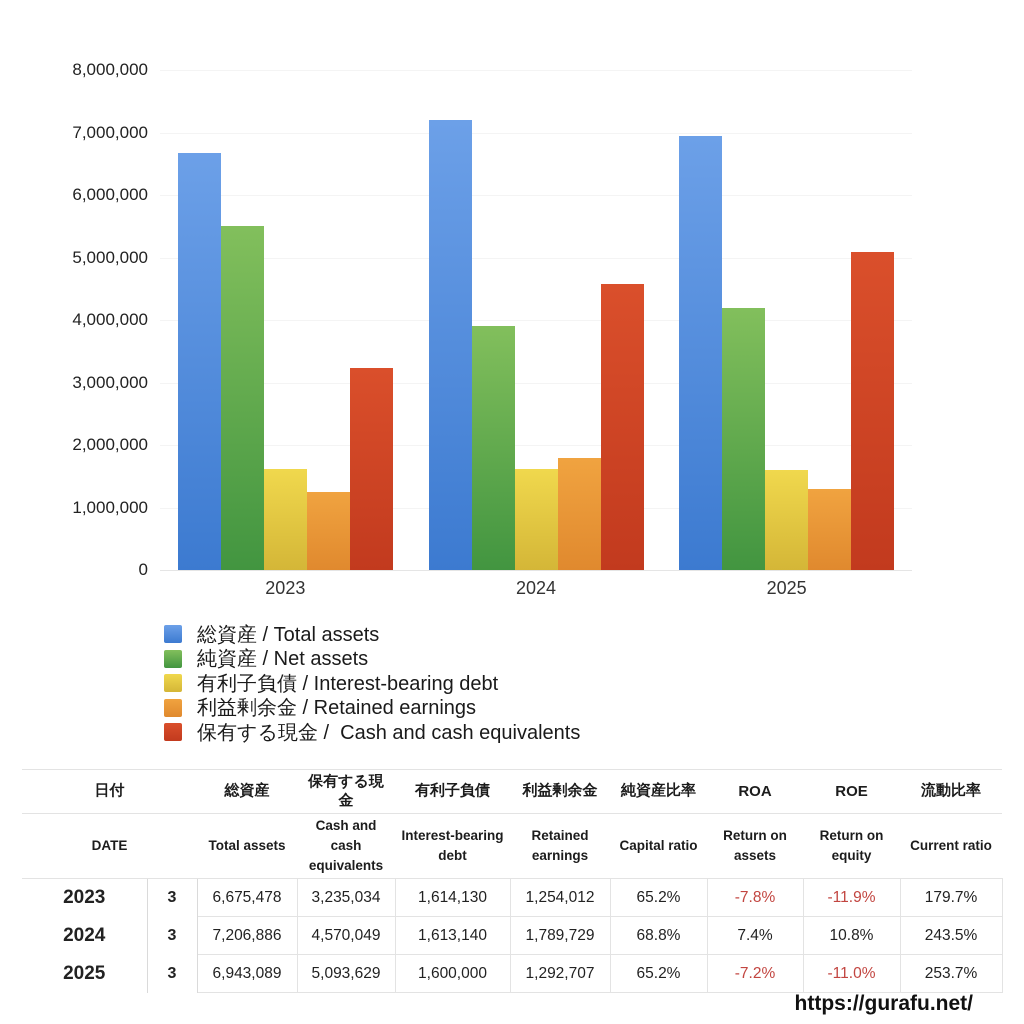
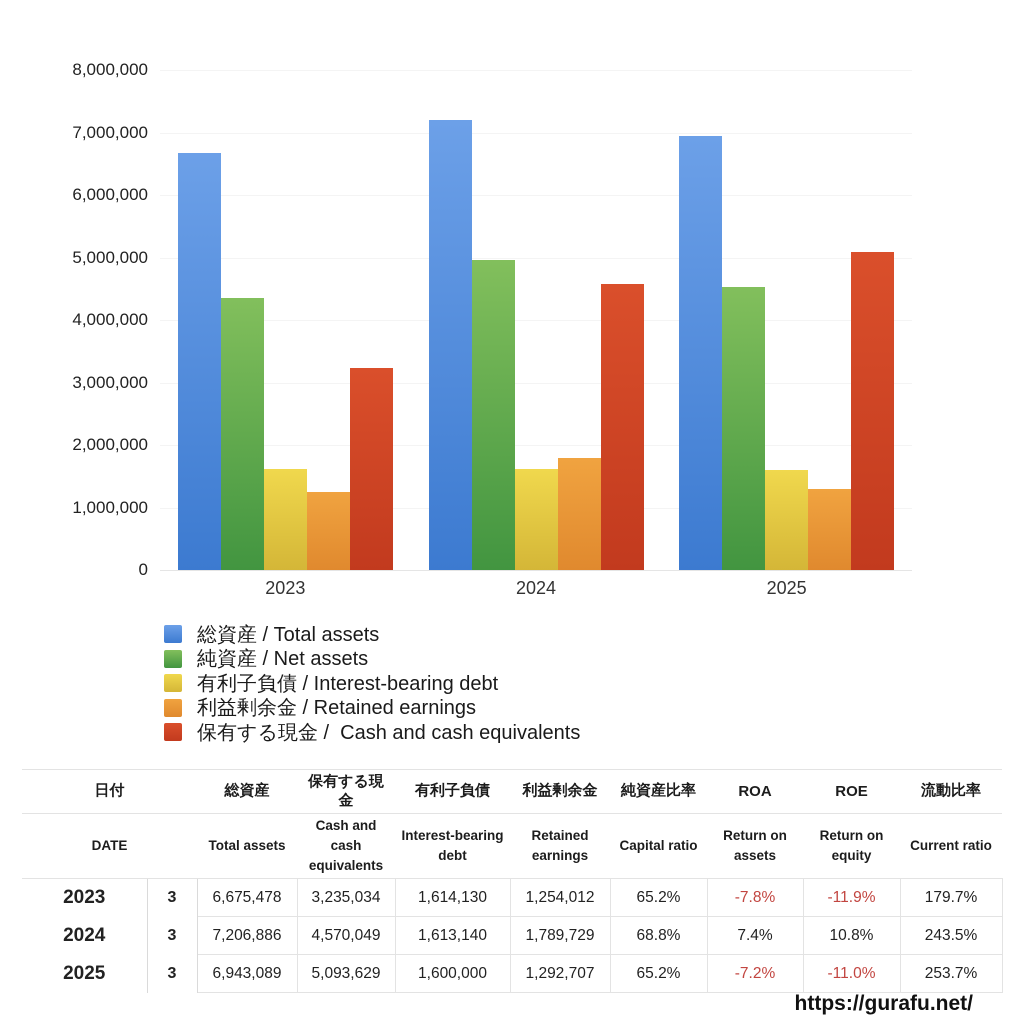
純資産 / Net assets/2023: 5500000 -> 4400000
純資産 / Net assets/2024: 3900000 -> 5000000
純資産 / Net assets/2025: 4200000 -> 4500000
